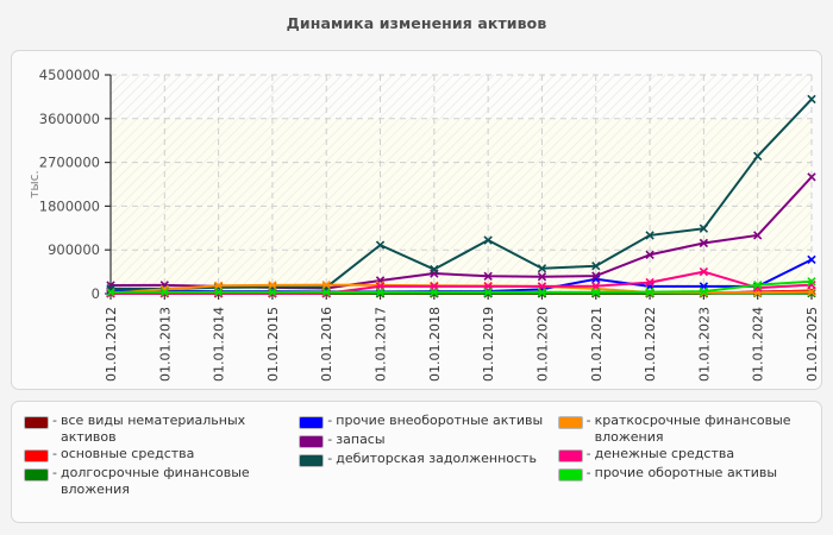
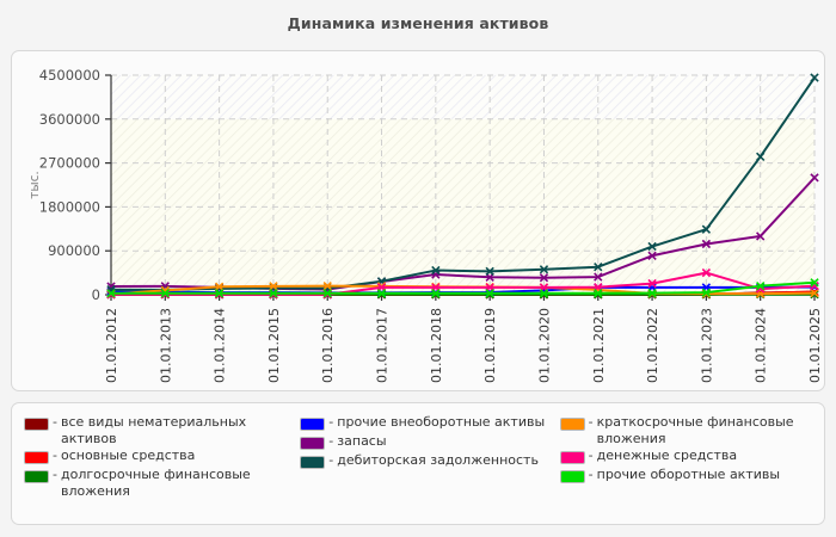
дебиторская задолженность/01.01.2017: 1000000 -> 300000
дебиторская задолженность/01.01.2019: 1100000 -> 500000
прочие внеоборотные активы/01.01.2021: 300000 -> 200000
дебиторская задолженность/01.01.2022: 1200000 -> 1000000
прочие внеоборотные активы/01.01.2025: 700000 -> 200000
дебиторская задолженность/01.01.2025: 4000000 -> 4400000
